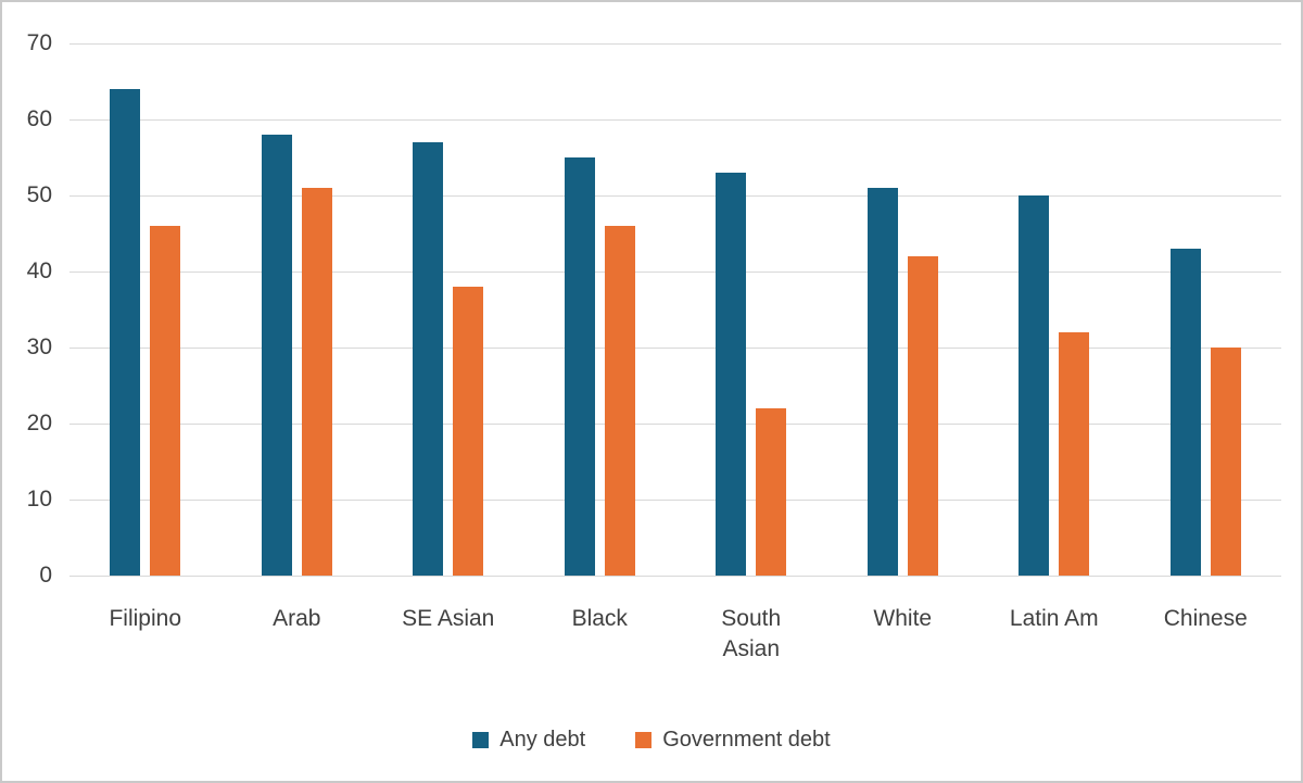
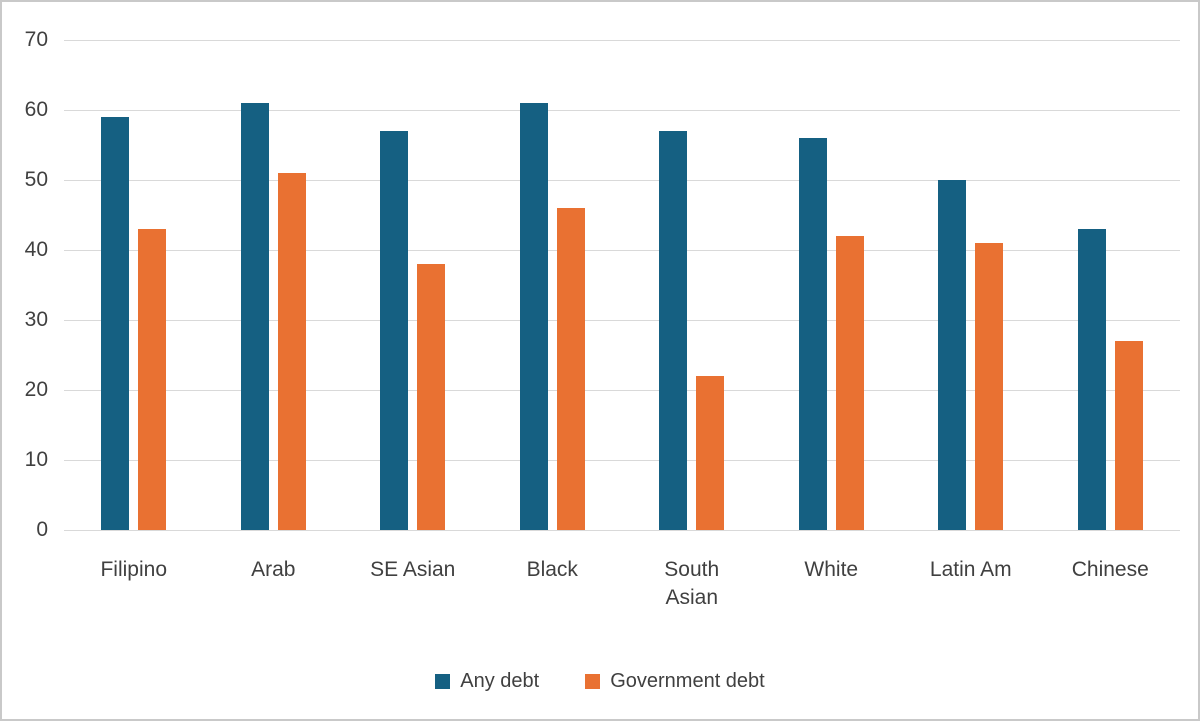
Any debt/Filipino: 64 -> 59
Government debt/Filipino: 46 -> 43
Any debt/Arab: 58 -> 61
Any debt/Black: 55 -> 61
Any debt/South Asian: 53 -> 57
Any debt/White: 51 -> 56
Government debt/Latin Am: 32 -> 41
Government debt/Chinese: 30 -> 27
